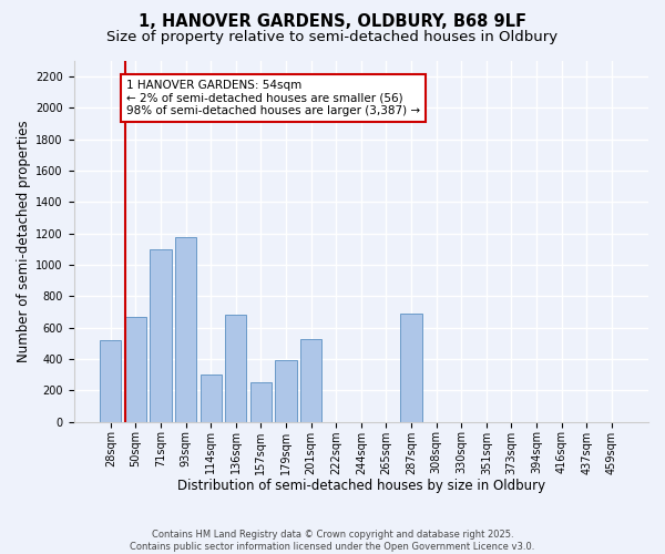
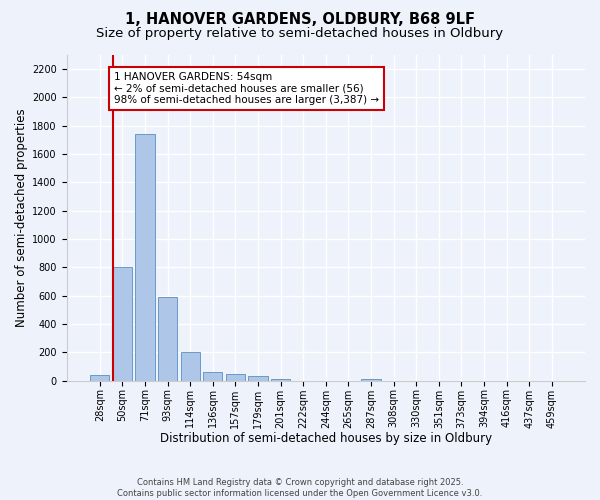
28sqm: 520 -> 40
50sqm: 670 -> 800
71sqm: 1100 -> 1740
93sqm: 1180 -> 590
114sqm: 300 -> 200
136sqm: 680 -> 60
157sqm: 250 -> 40
179sqm: 390 -> 30
201sqm: 530 -> 20
287sqm: 690 -> 20
